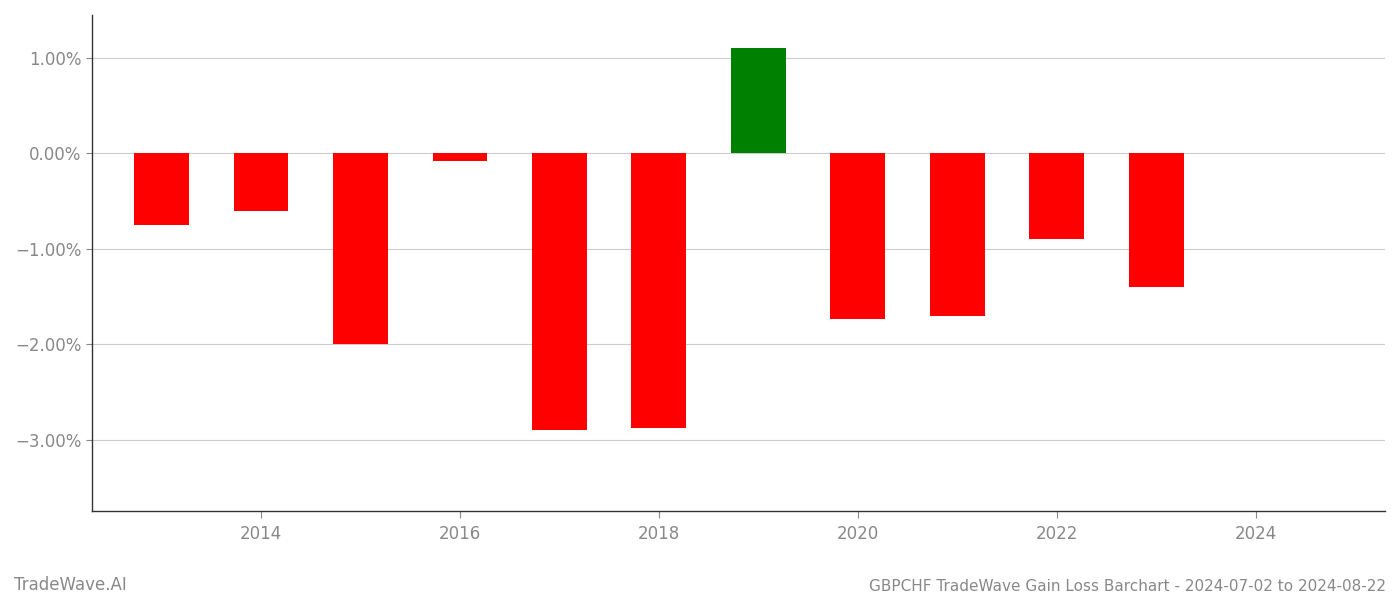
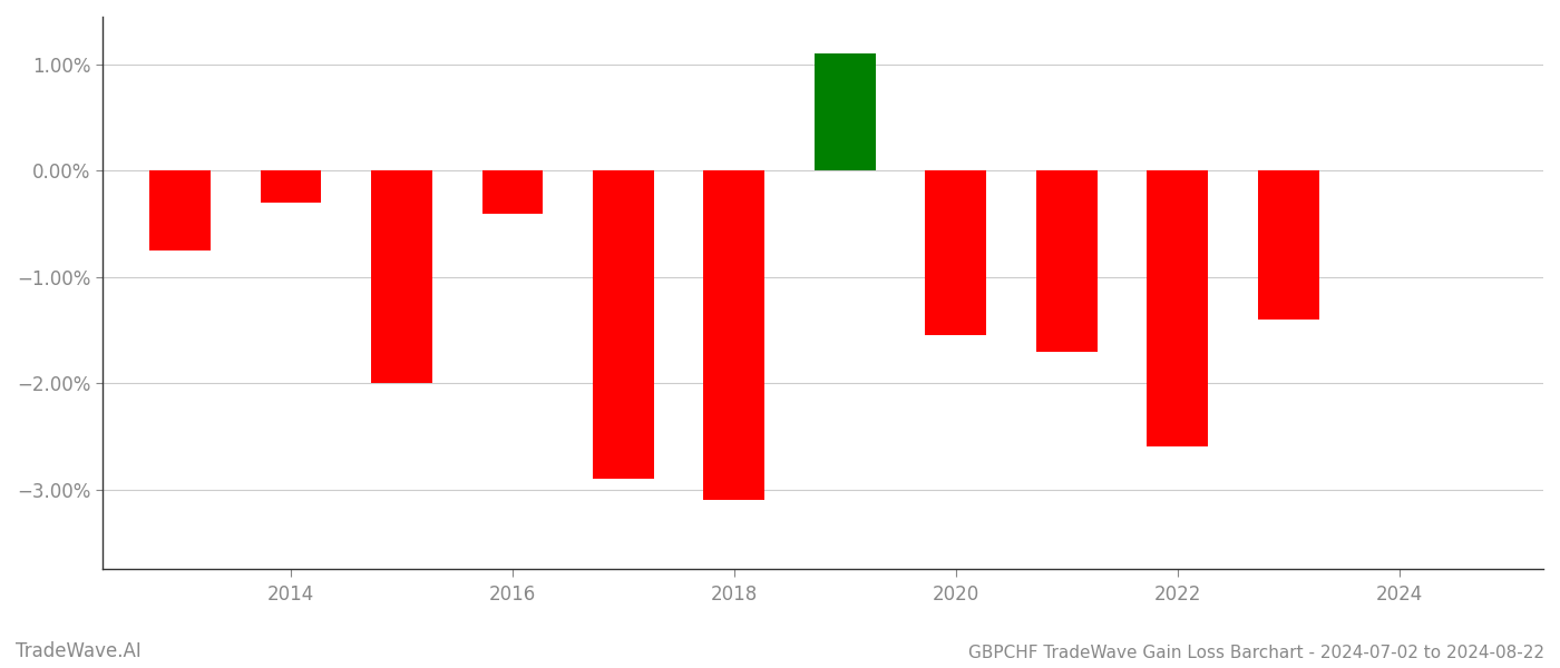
2014: -0.60% -> -0.30%
2016: -0.08% -> -0.40%
2018: -2.88% -> -3.10%
2020: -1.74% -> -1.55%
2022: -0.90% -> -2.60%
